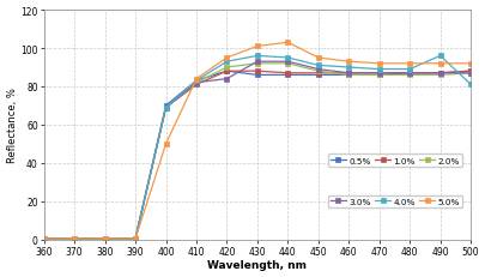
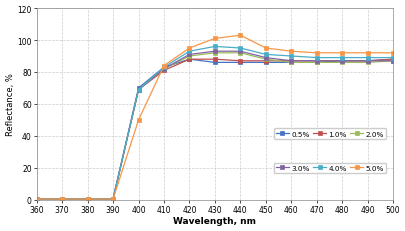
3.0%/420: 84 -> 91
4.0%/490: 96 -> 89
4.0%/500: 81 -> 89
